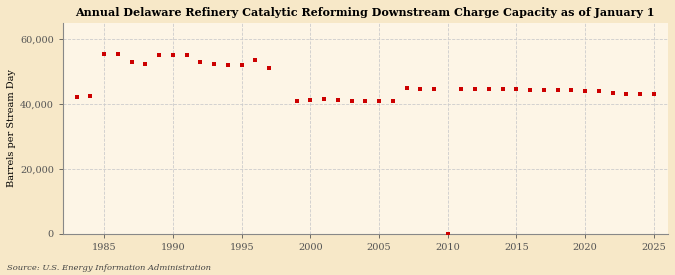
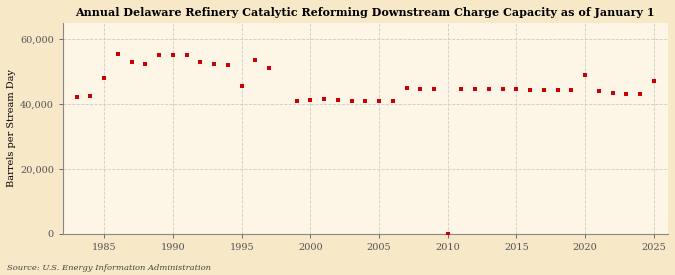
1985: 55,500 -> 48,000
1995: 52,000 -> 45,500
2020: 44,000 -> 49,000
2025: 43,000 -> 47,000
